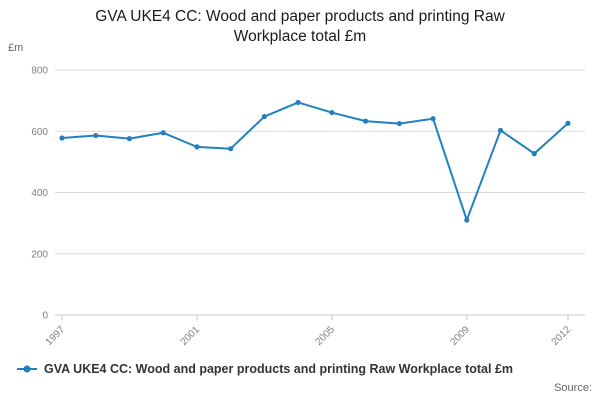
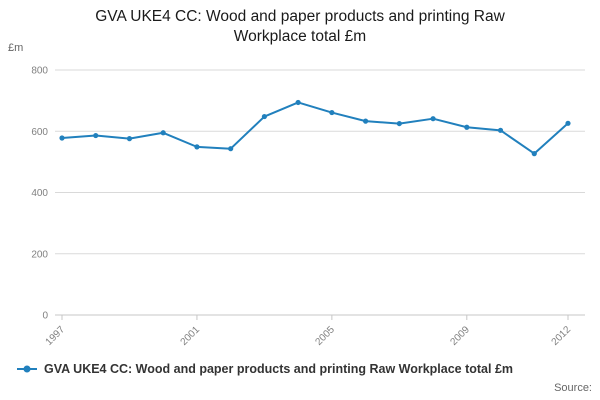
2009: 310 -> 610
